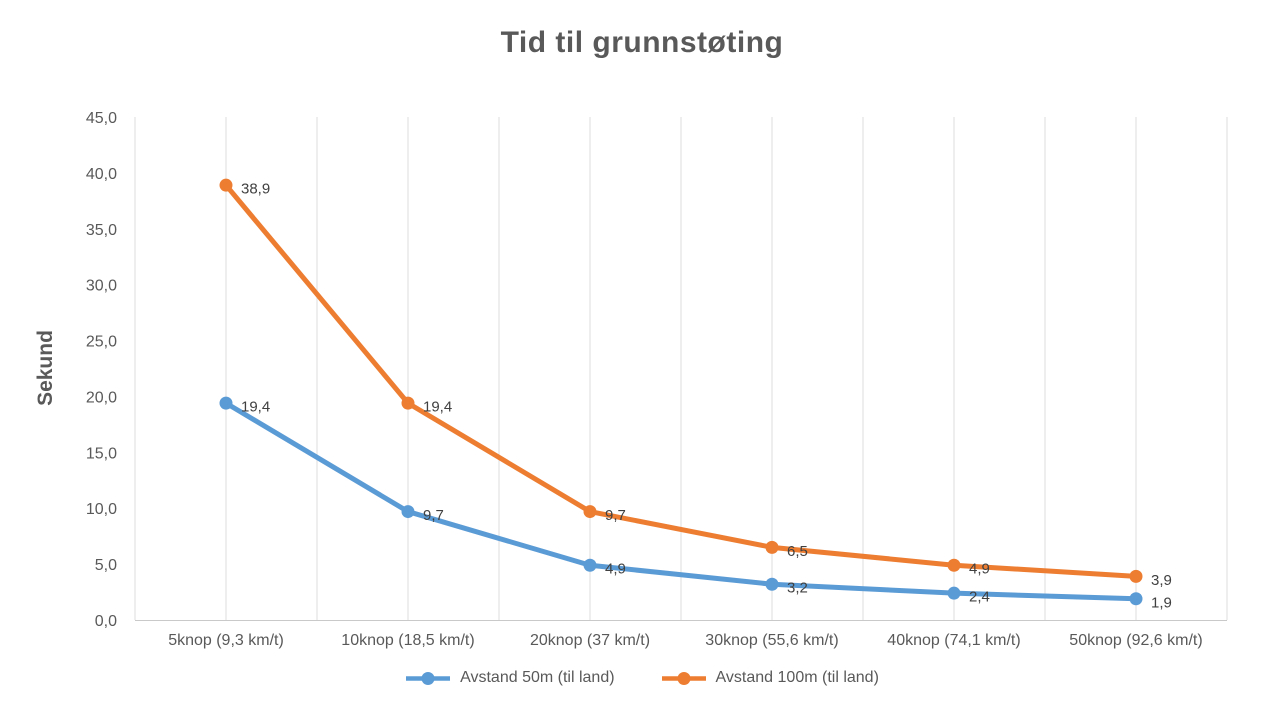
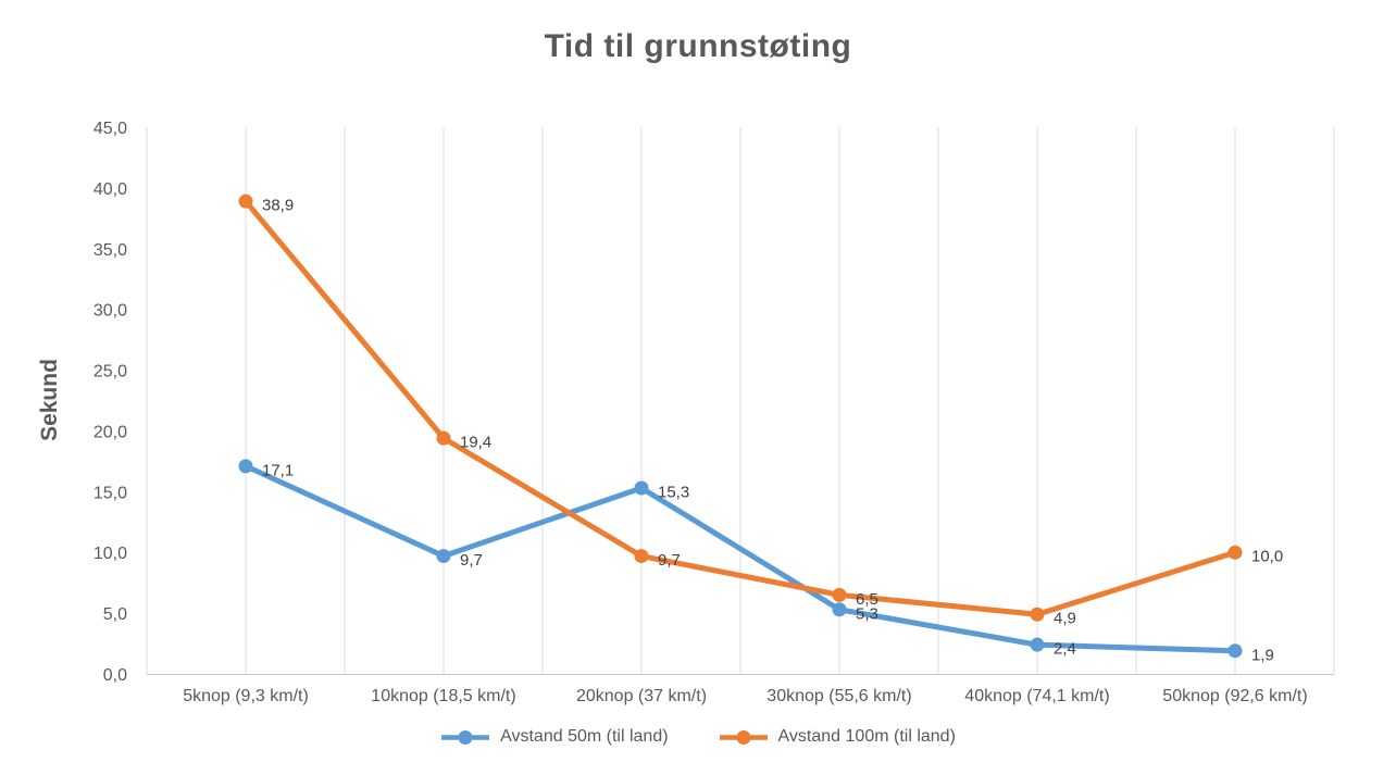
Avstand 50m (til land)/5knop (9,3 km/t): 19,4 -> 17,1
Avstand 50m (til land)/20knop (37 km/t): 4,9 -> 15,3
Avstand 50m (til land)/30knop (55,6 km/t): 3,2 -> 5,3
Avstand 100m (til land)/50knop (92,6 km/t): 3,9 -> 10,0
